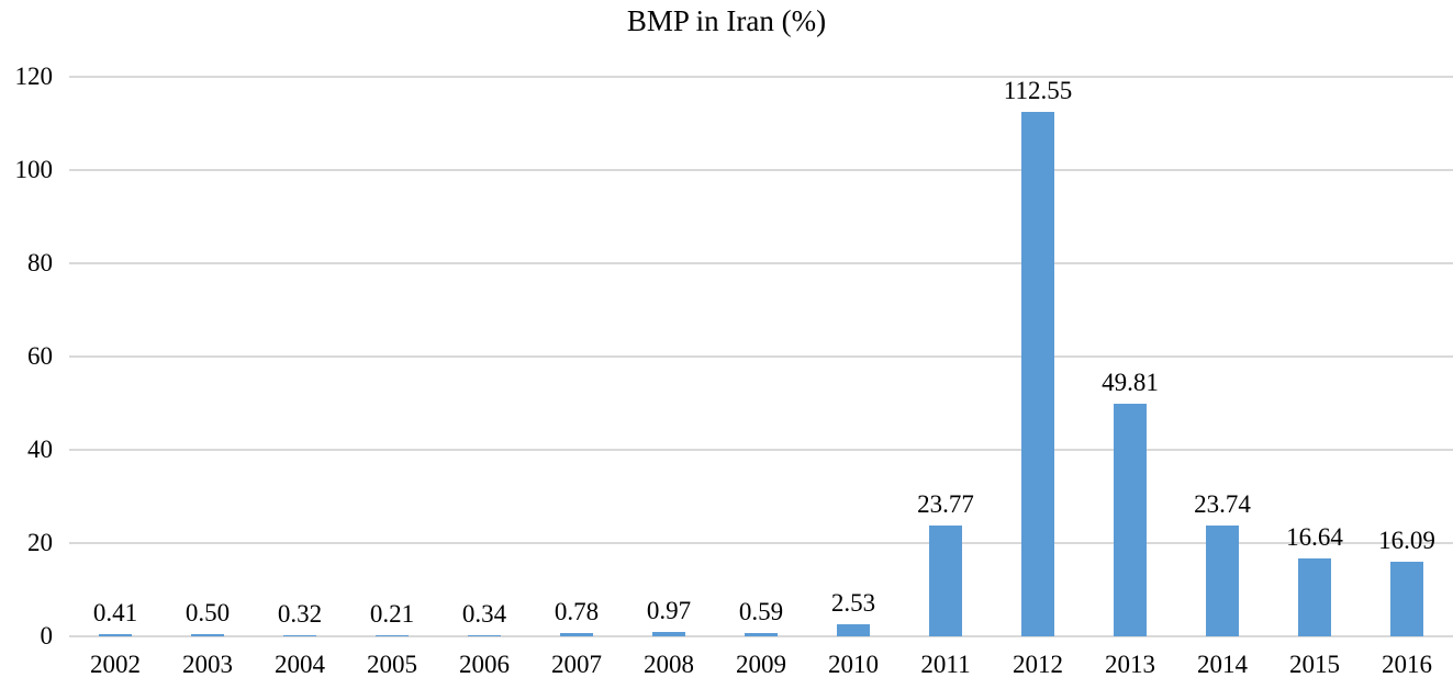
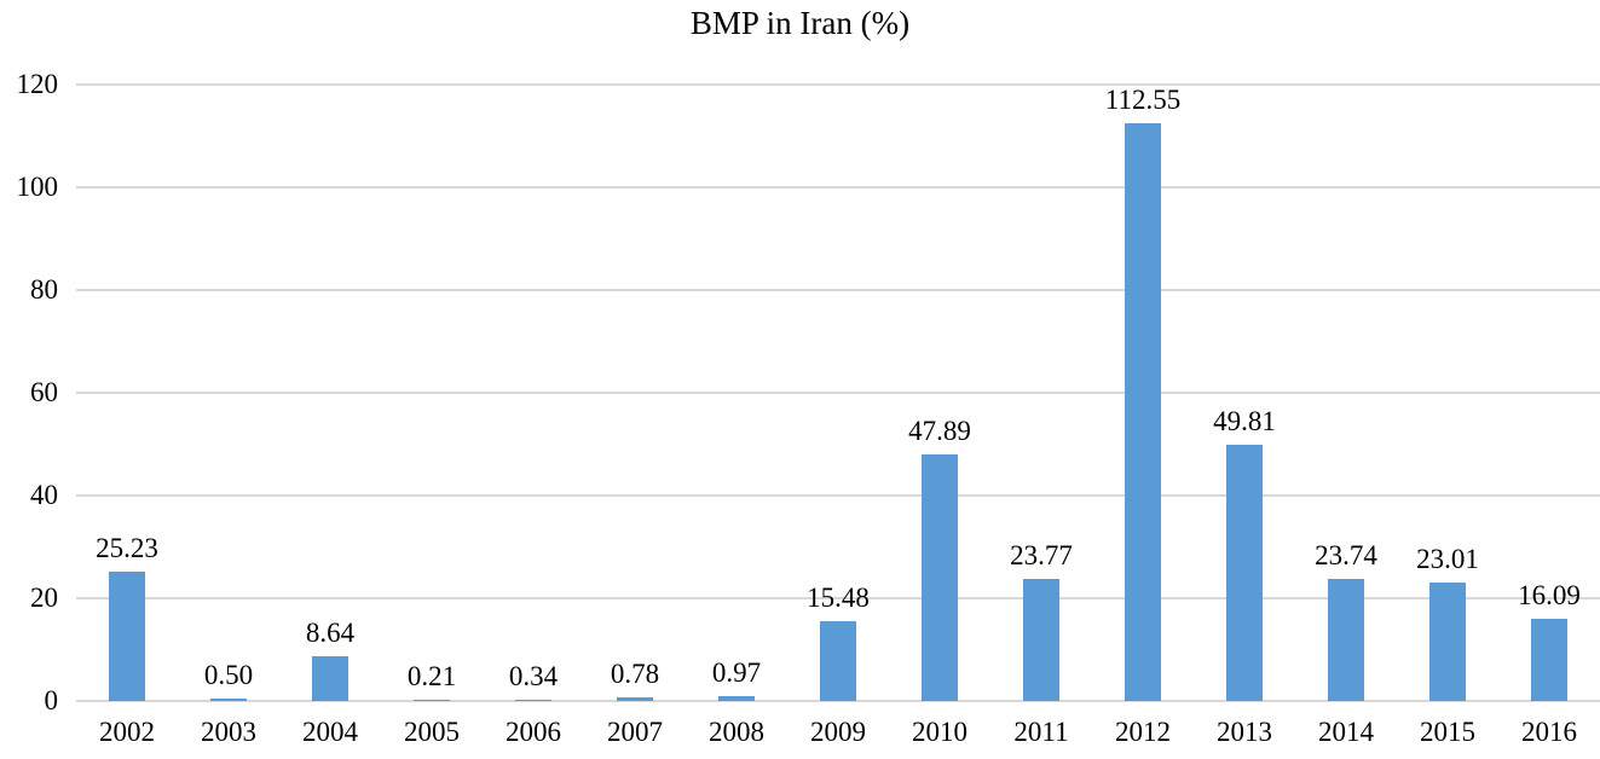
2002: 0.41 -> 25.23
2004: 0.32 -> 8.64
2009: 0.59 -> 15.48
2010: 2.53 -> 47.89
2015: 16.64 -> 23.01
